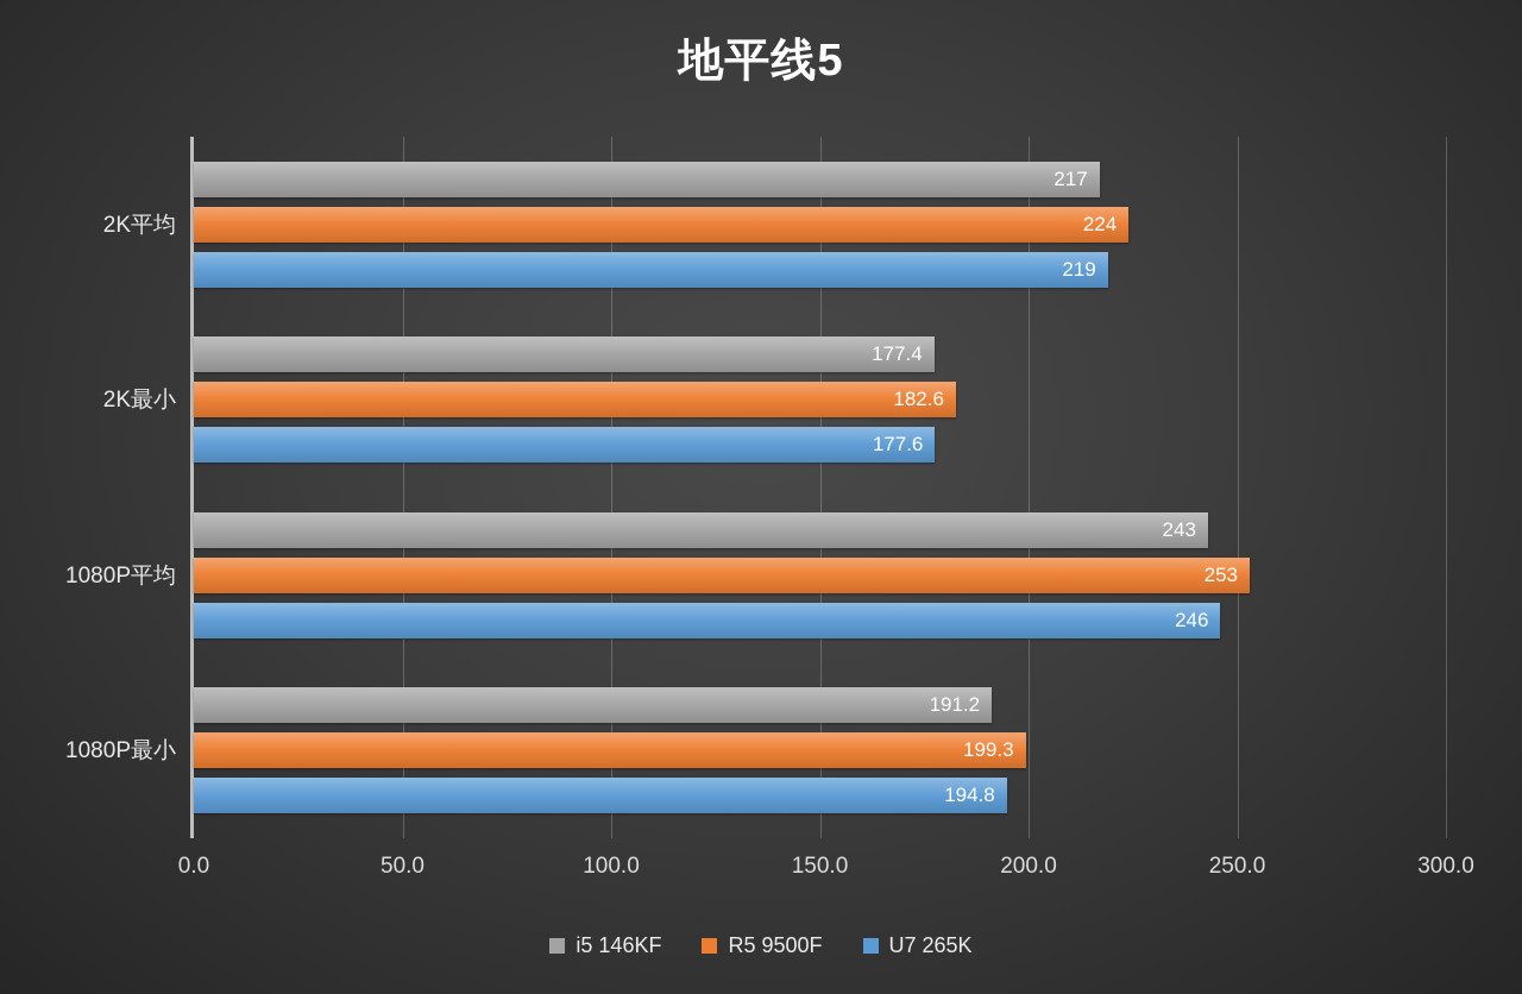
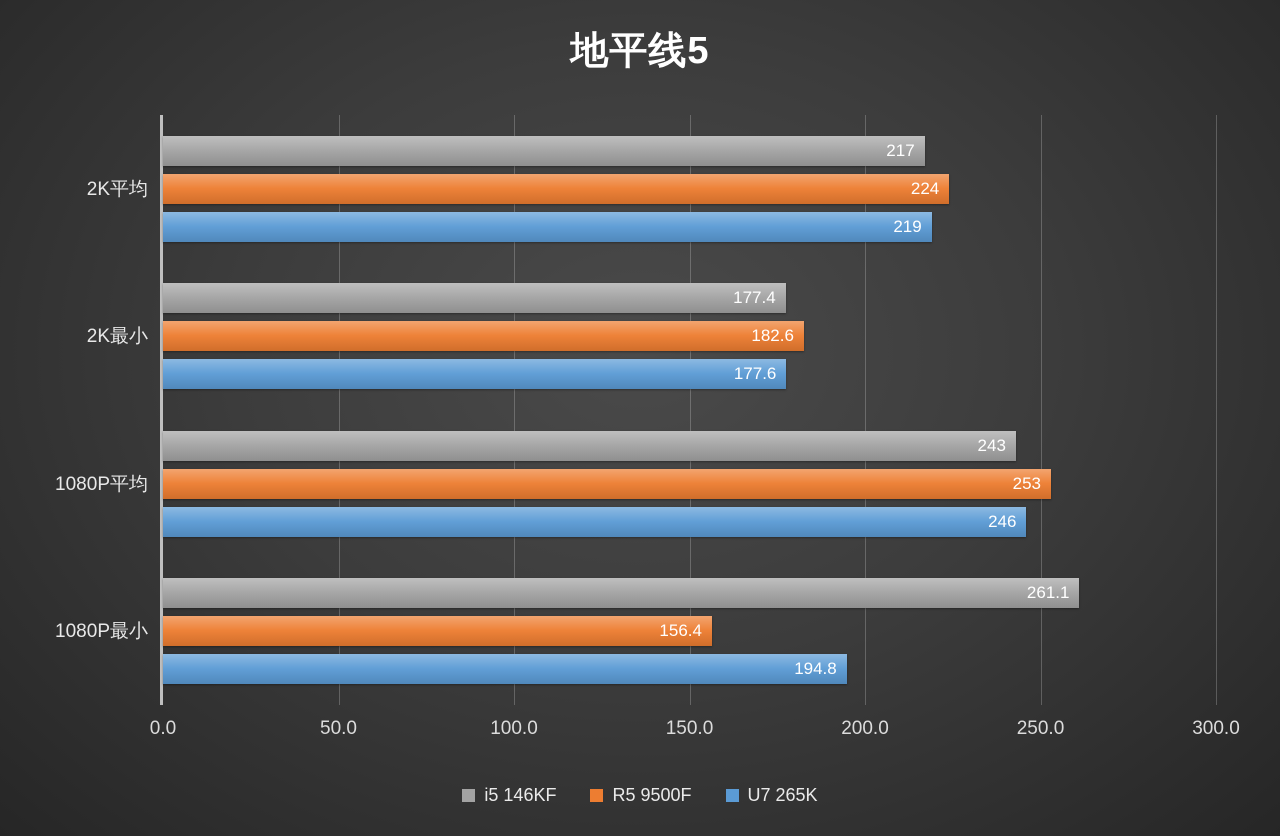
i5 146KF/1080P最小: 191.2 -> 261.1
R5 9500F/1080P最小: 199.3 -> 156.4
